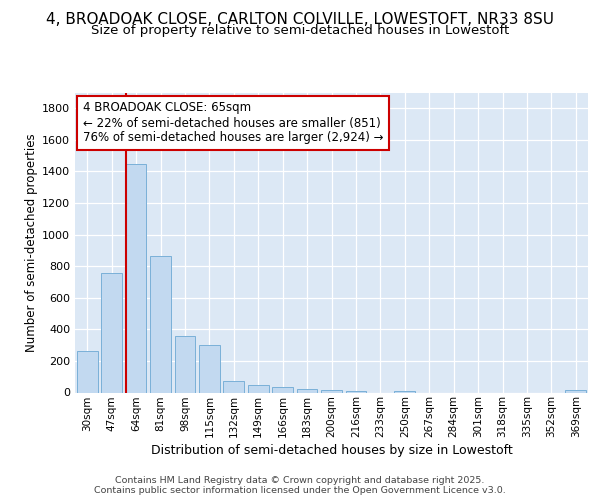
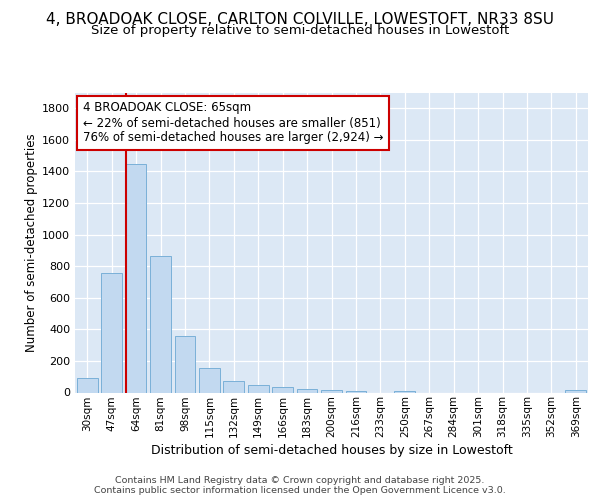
30sqm: 260 -> 90
115sqm: 300 -> 160
